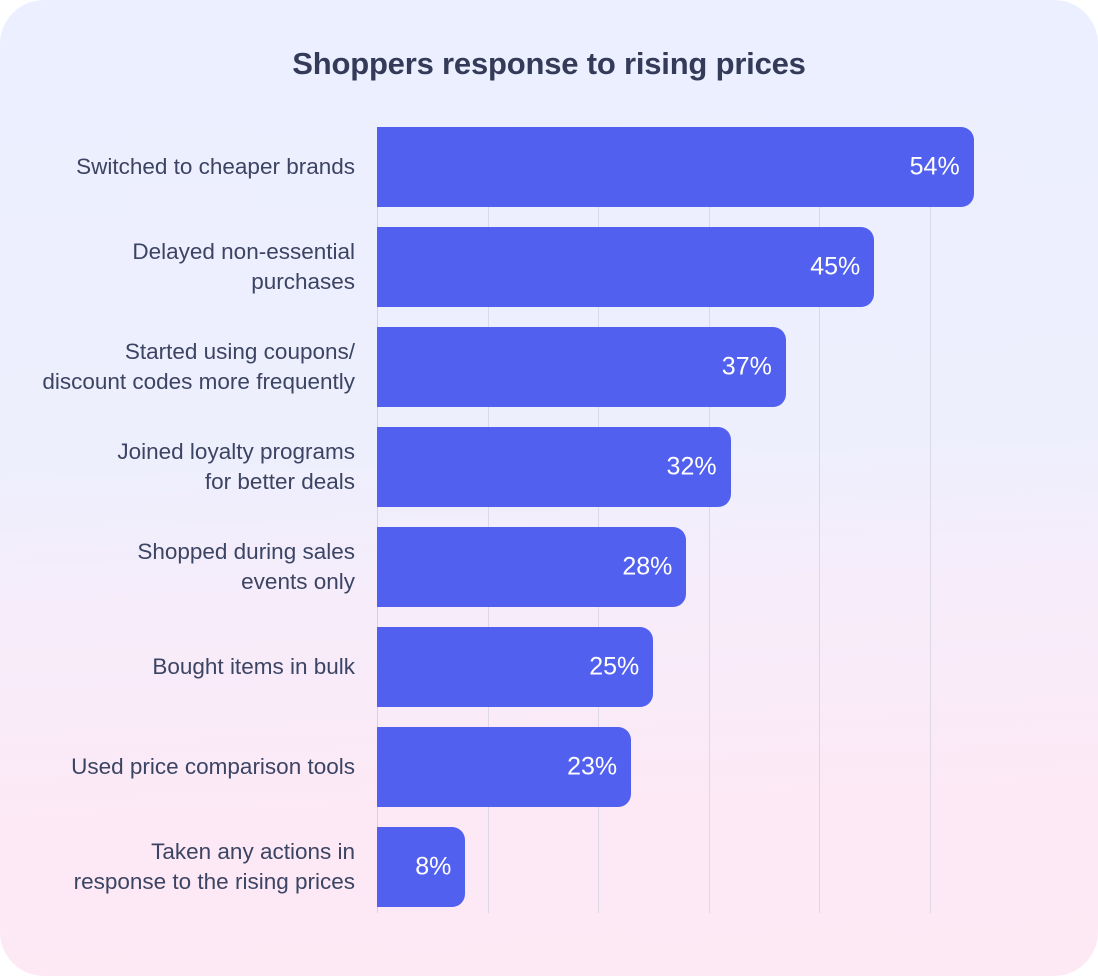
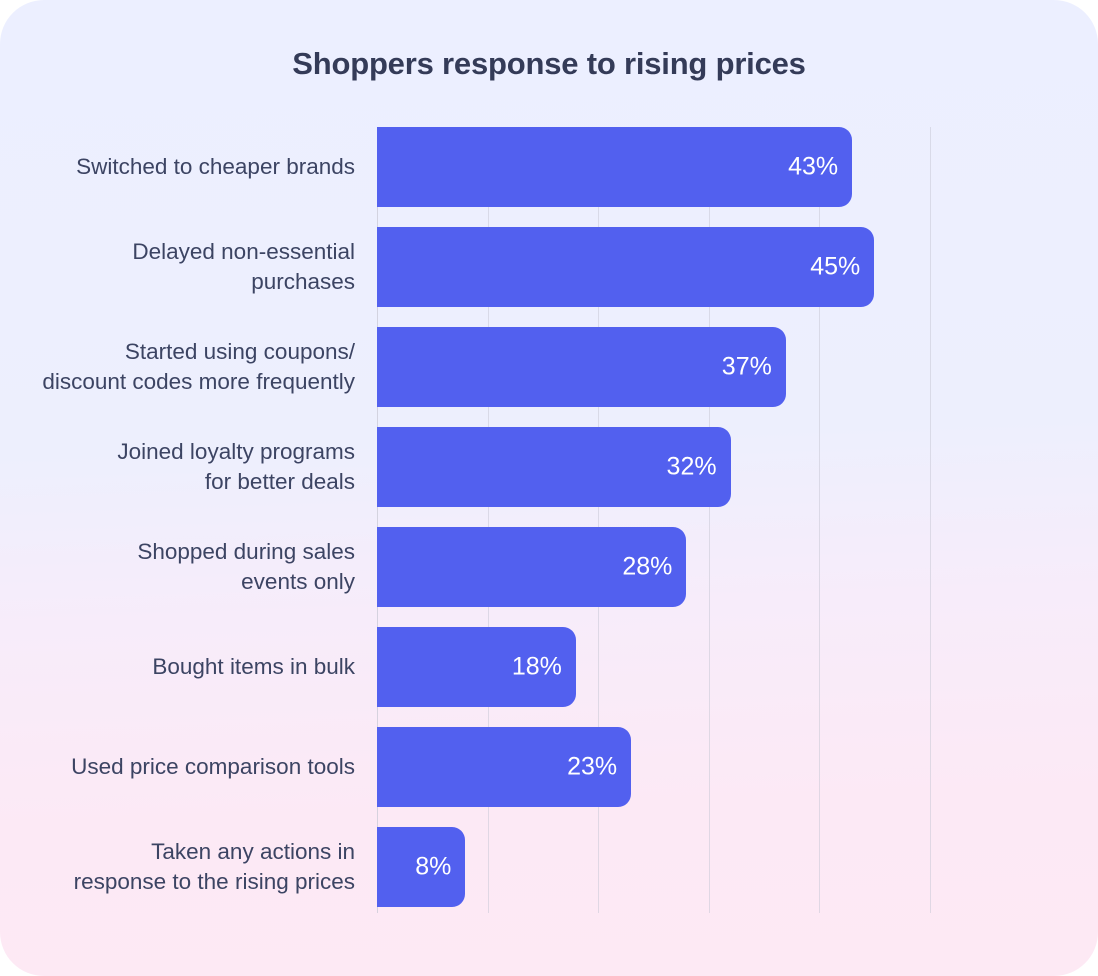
Switched to cheaper brands: 54% -> 43%
Bought items in bulk: 25% -> 18%
